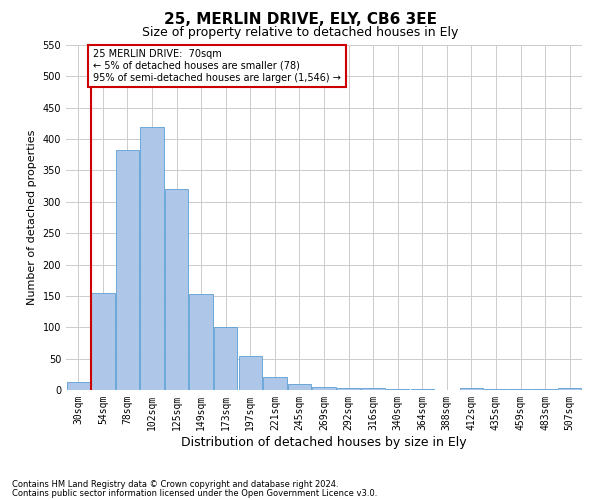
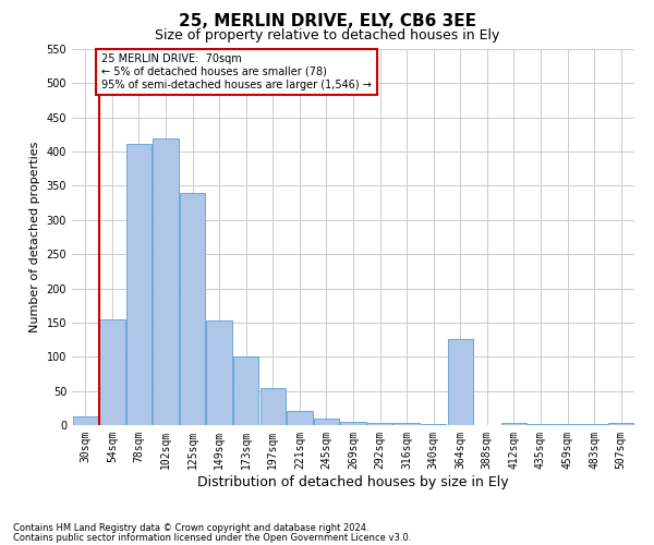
78sqm: 383 -> 412
125sqm: 320 -> 340
364sqm: 1 -> 126
